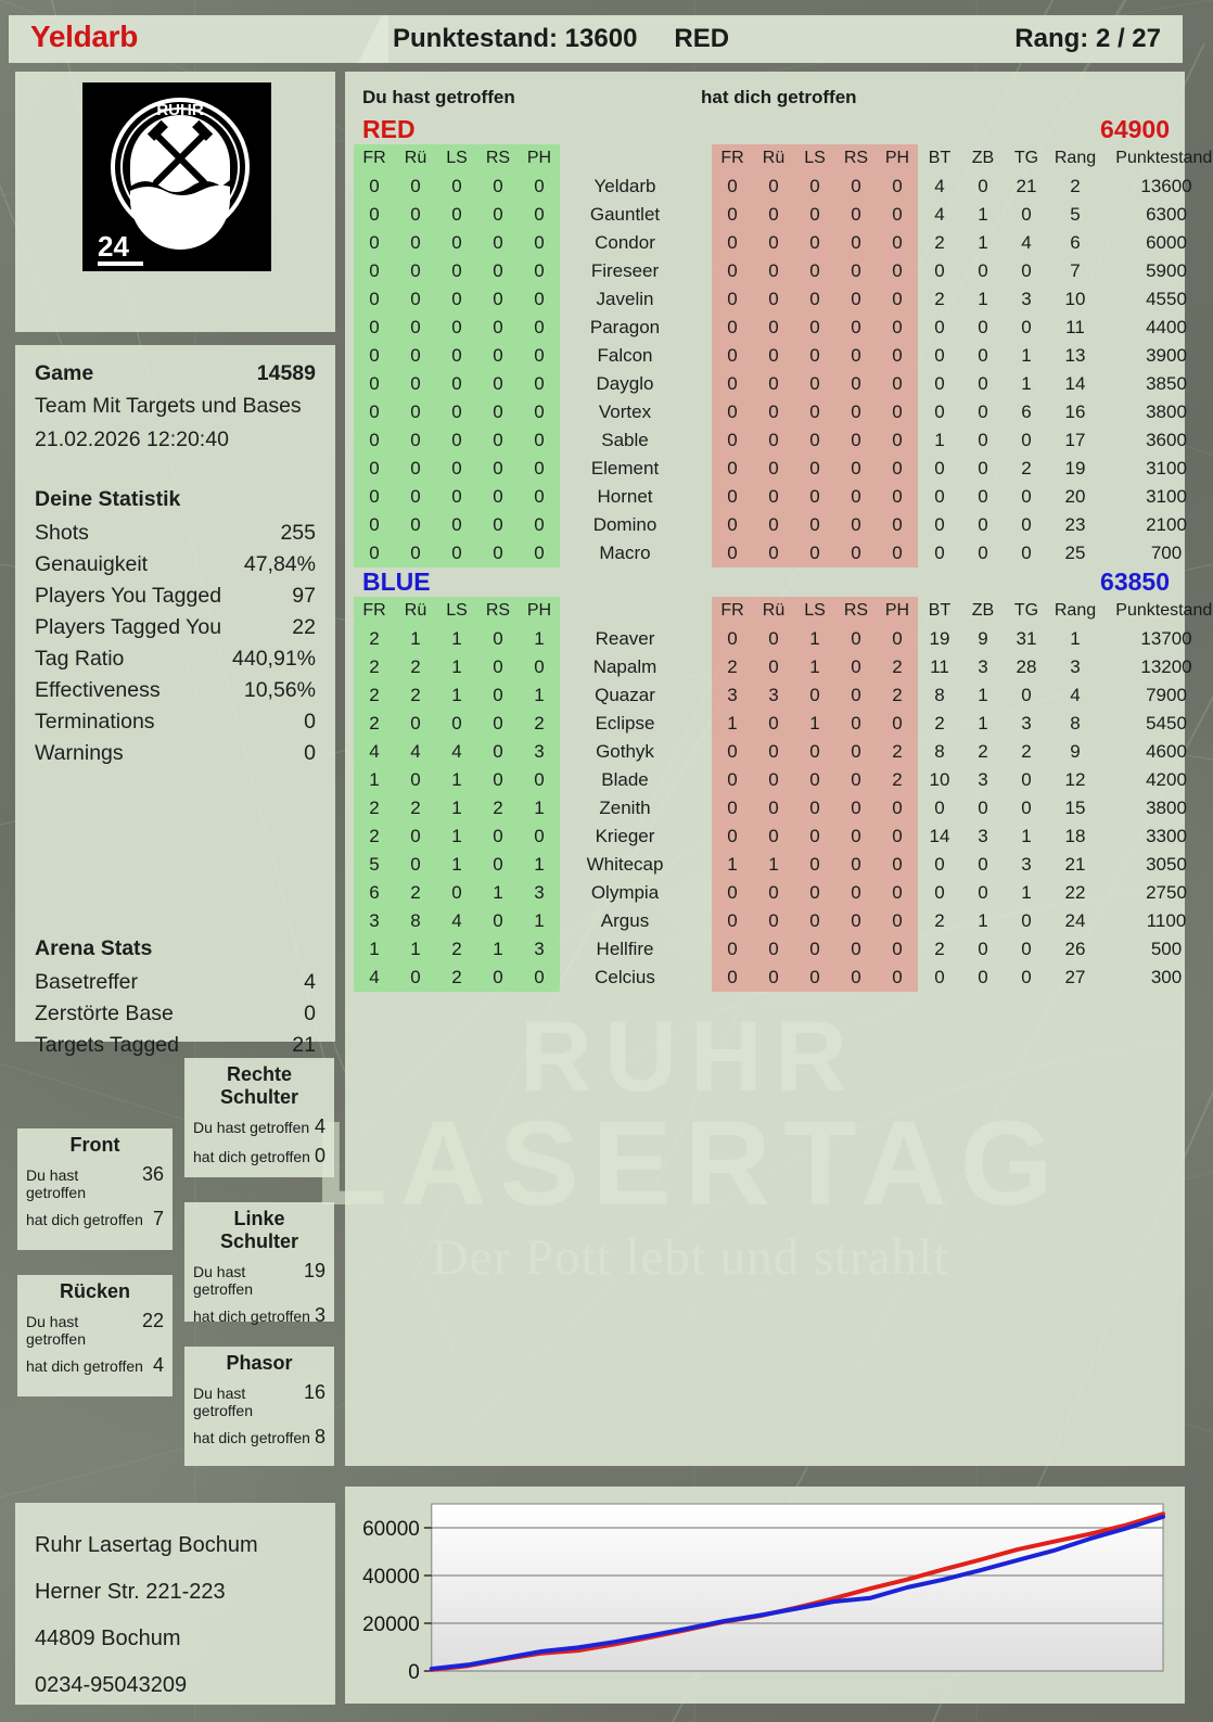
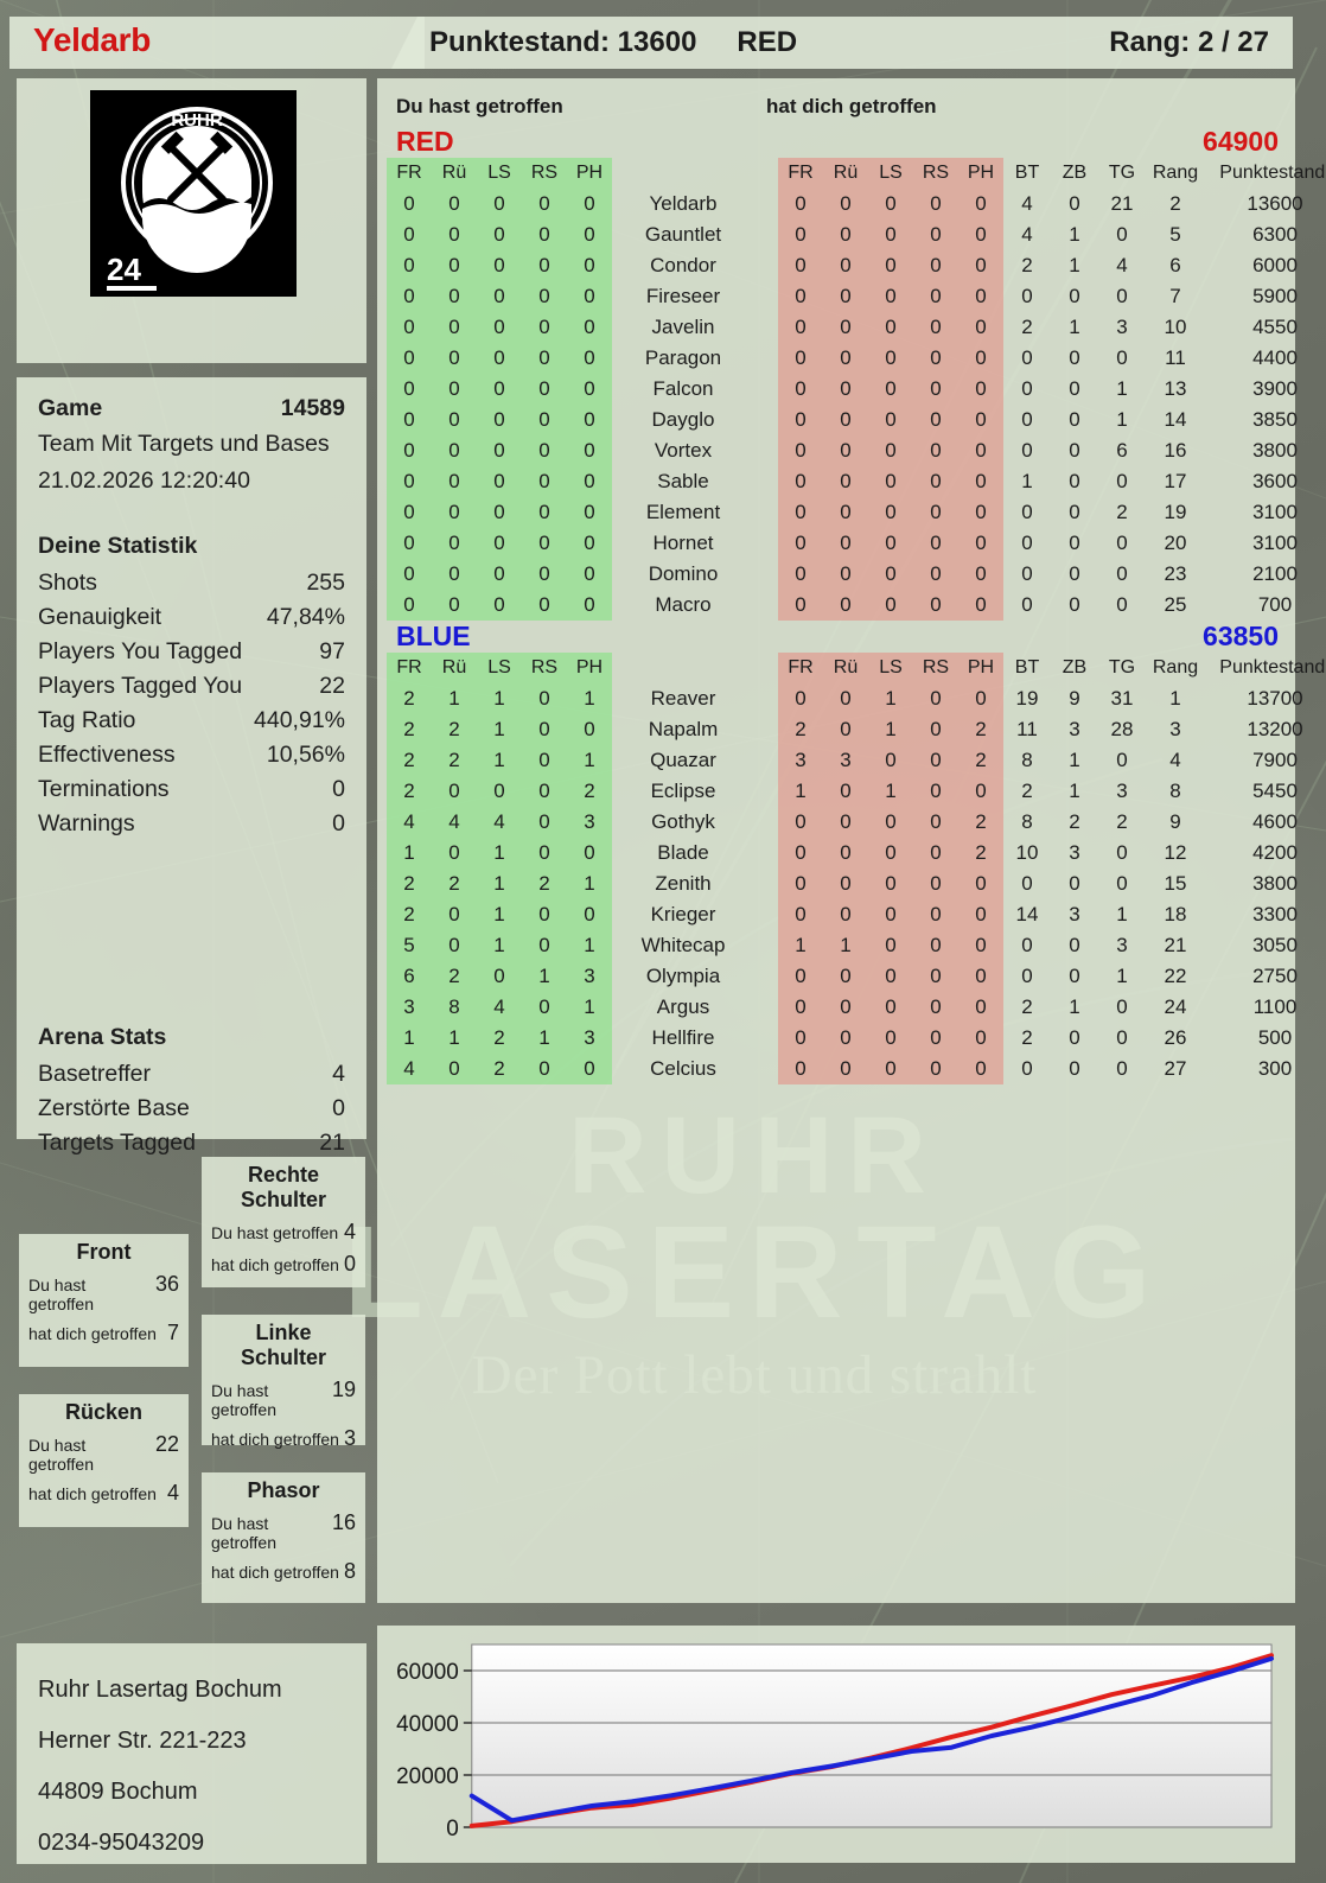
BLUE/0: 1000 -> 12000
